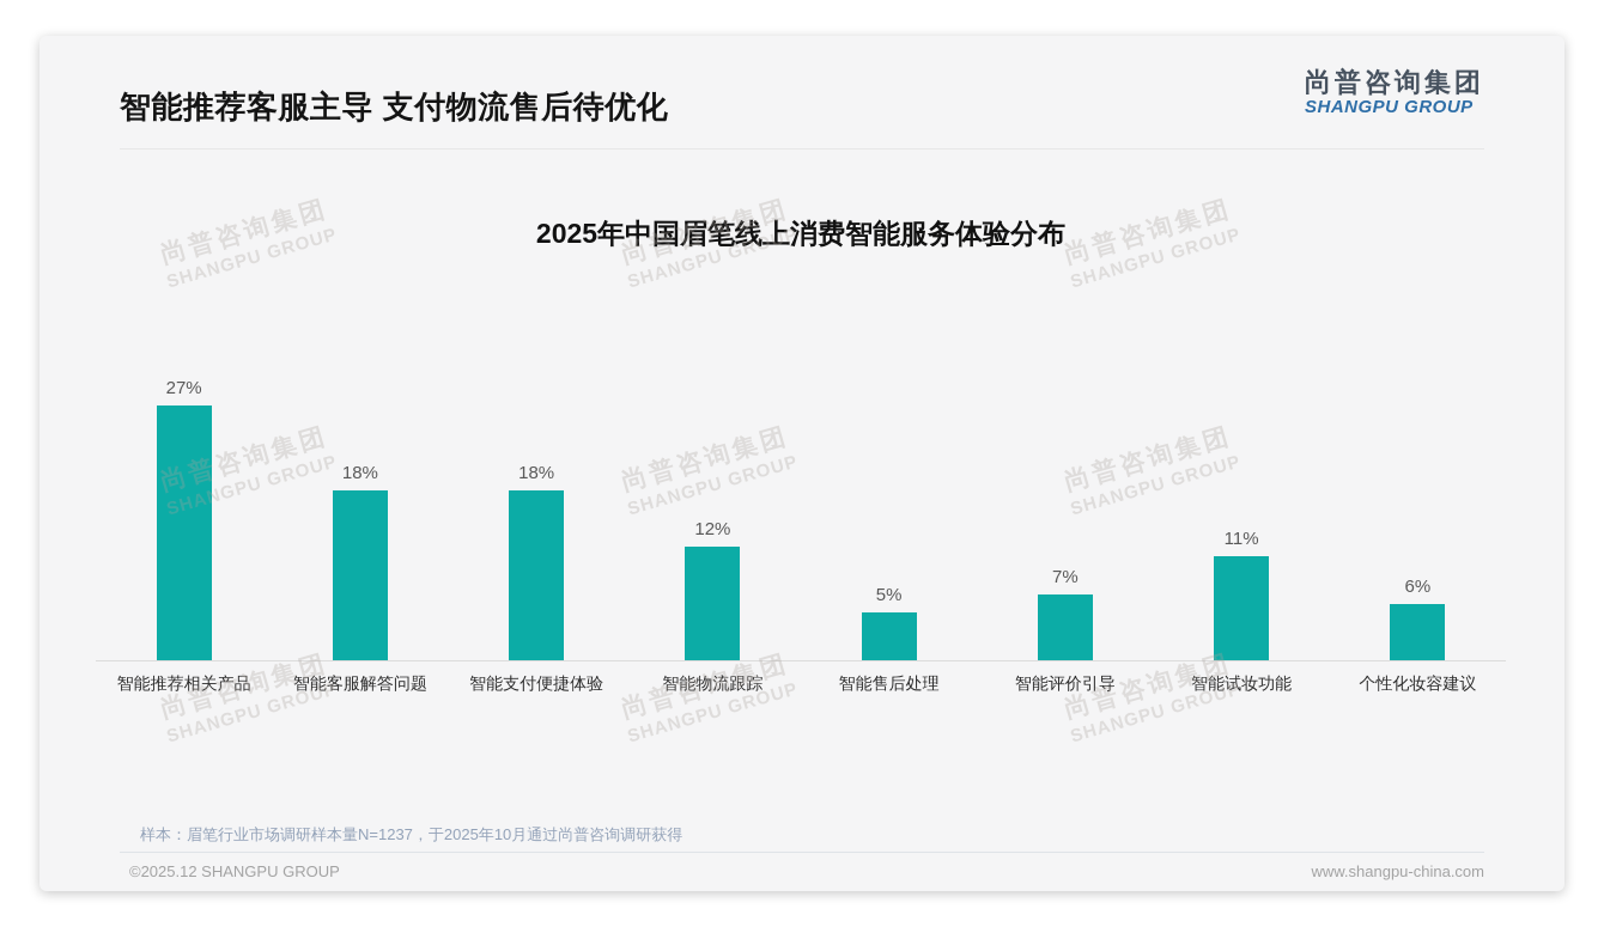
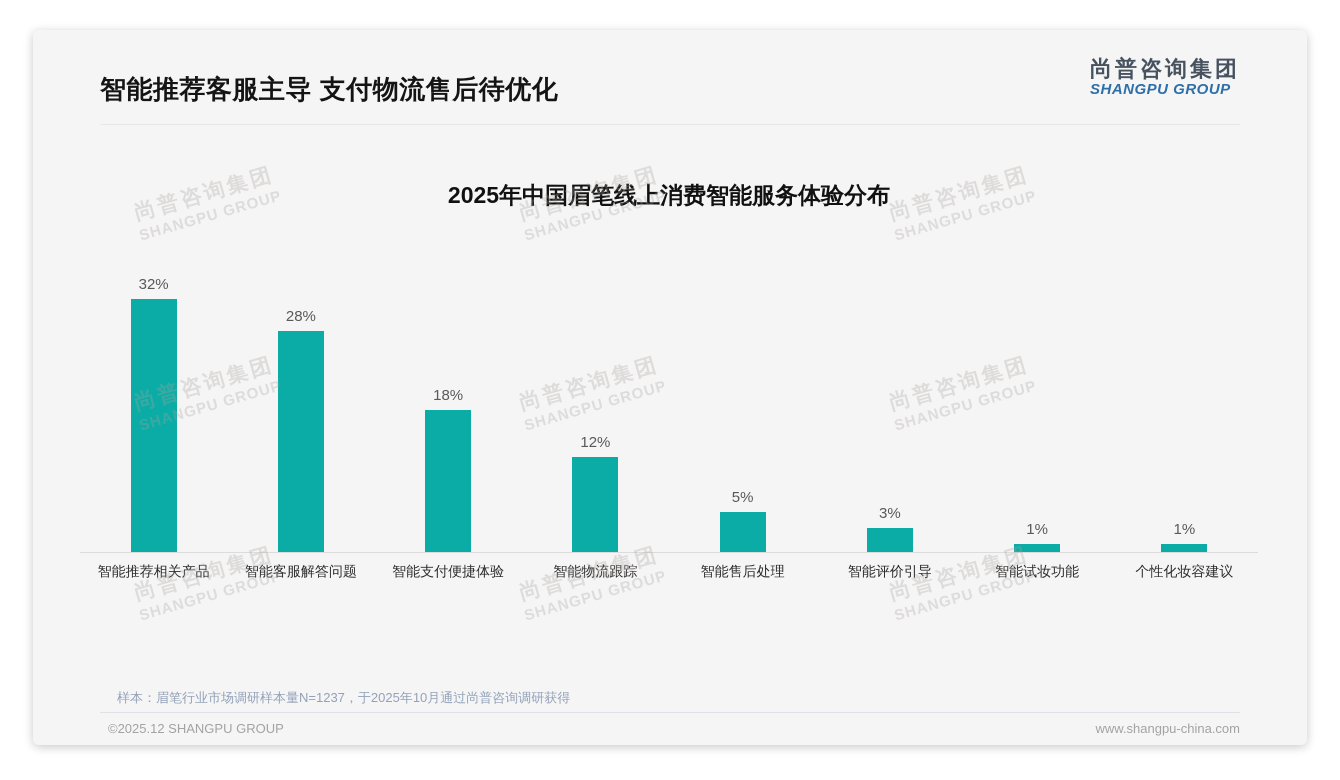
智能推荐相关产品: 27% -> 32%
智能客服解答问题: 18% -> 28%
智能评价引导: 7% -> 3%
智能试妆功能: 11% -> 1%
个性化妆容建议: 6% -> 1%
